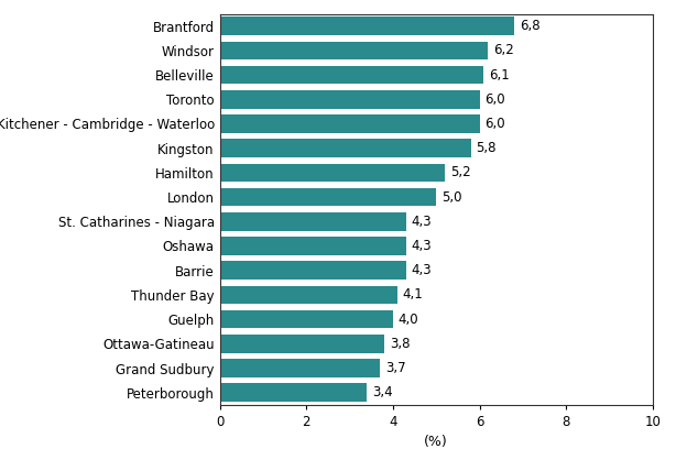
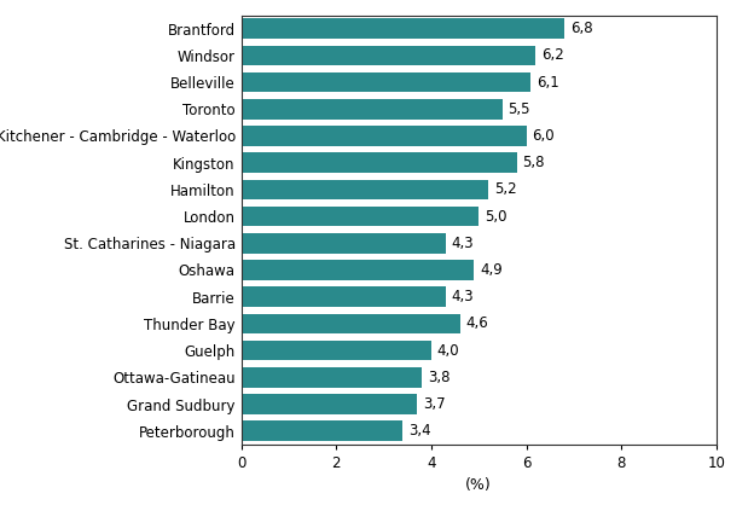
Toronto: 6,0 -> 5,5
Oshawa: 4,3 -> 4,9
Thunder Bay: 4,1 -> 4,6
